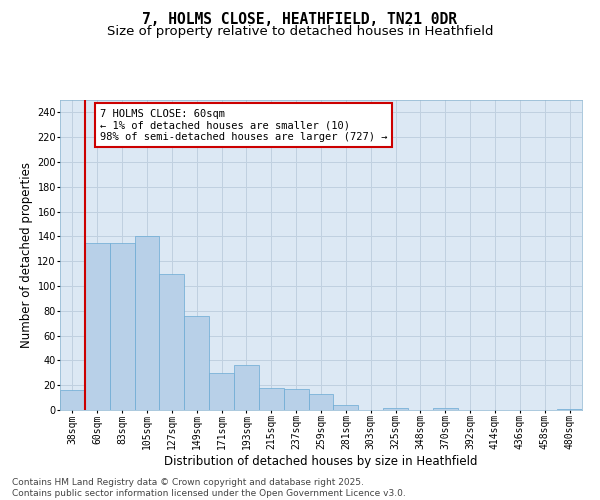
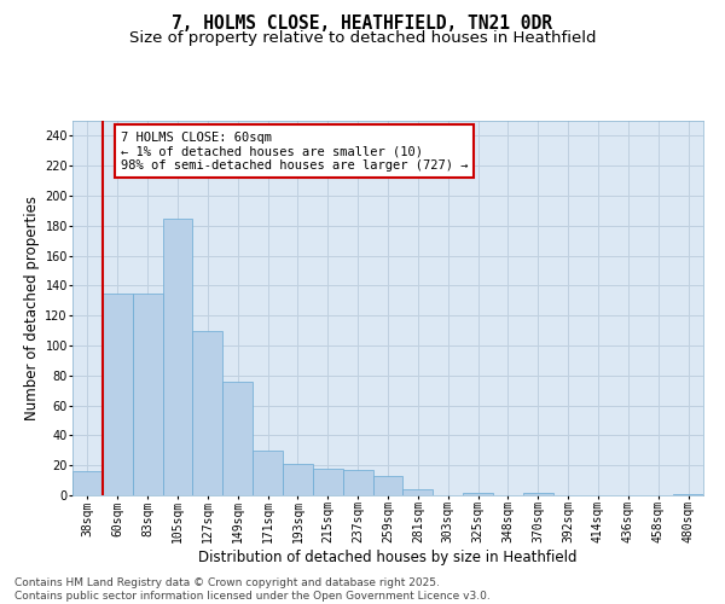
105sqm: 140 -> 185
193sqm: 36 -> 21
